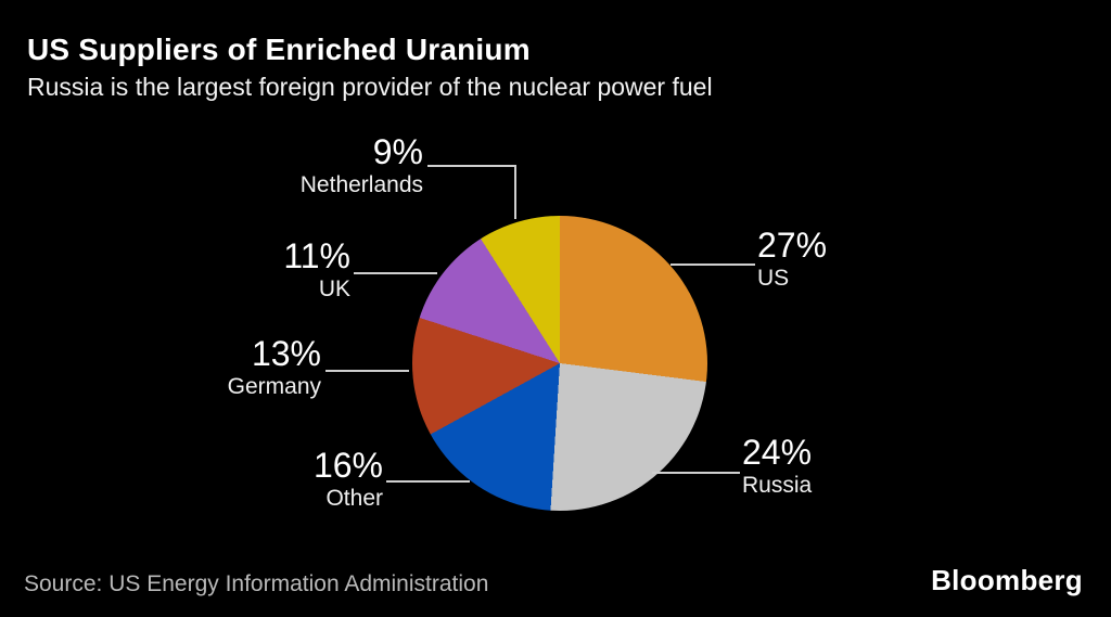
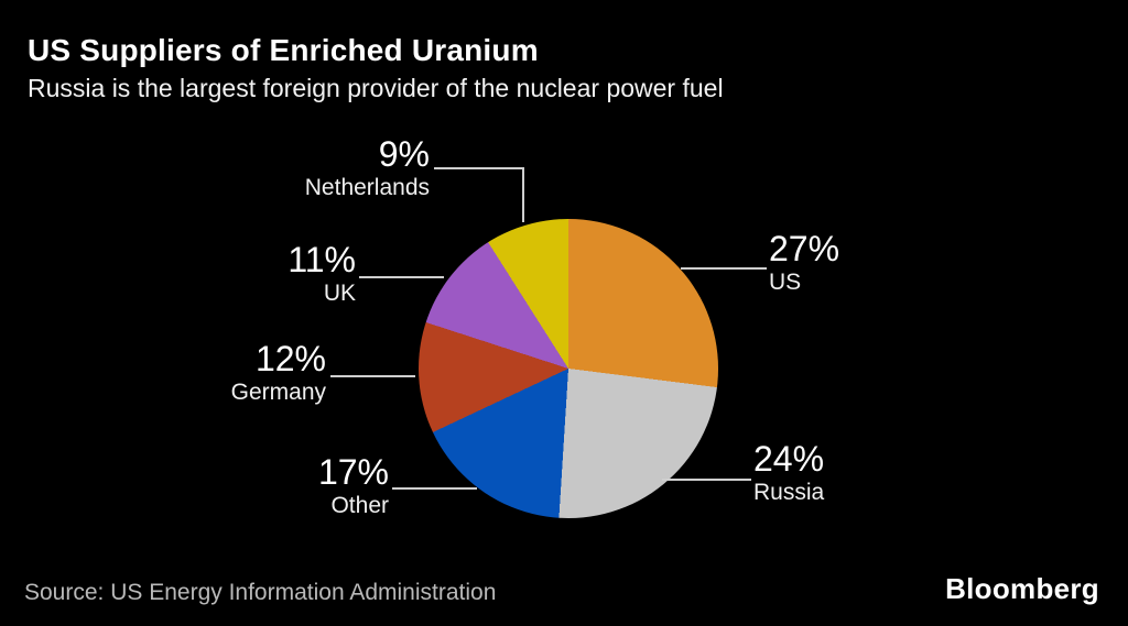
Other: 16% -> 17%
Germany: 13% -> 12%
